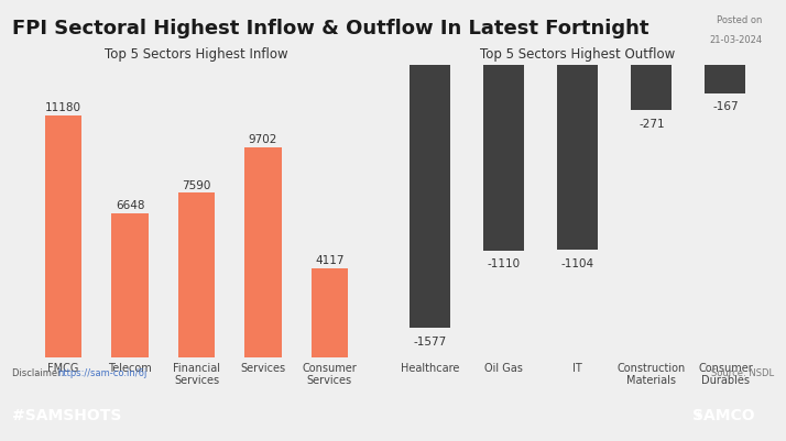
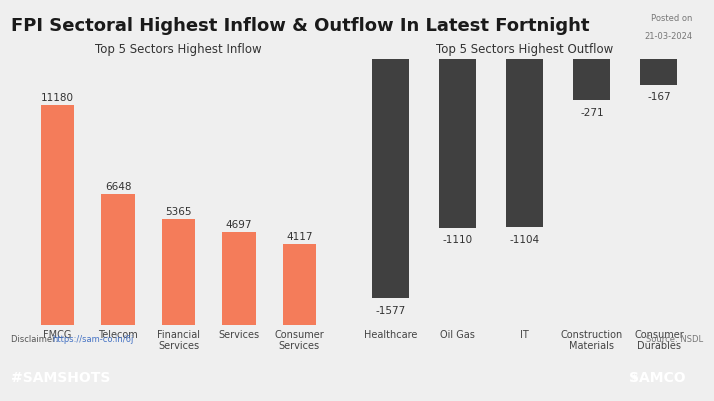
Top 5 Sectors Highest Inflow/Financial Services: 7590 -> 5365
Top 5 Sectors Highest Inflow/Services: 9702 -> 4697
